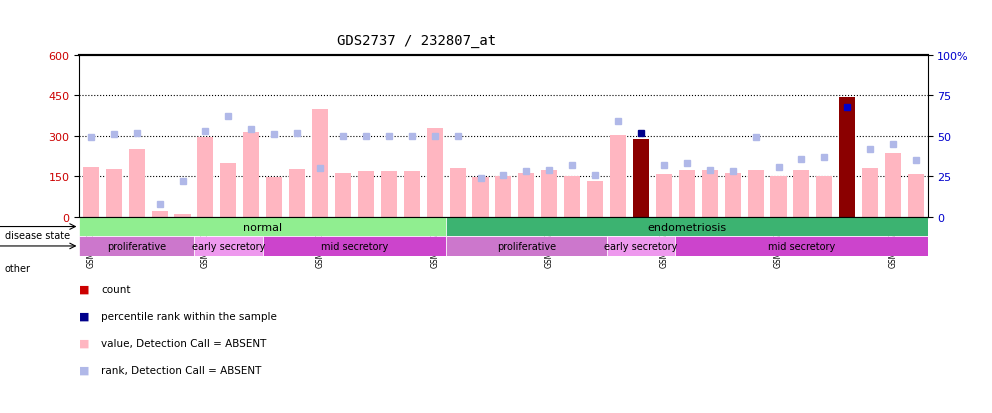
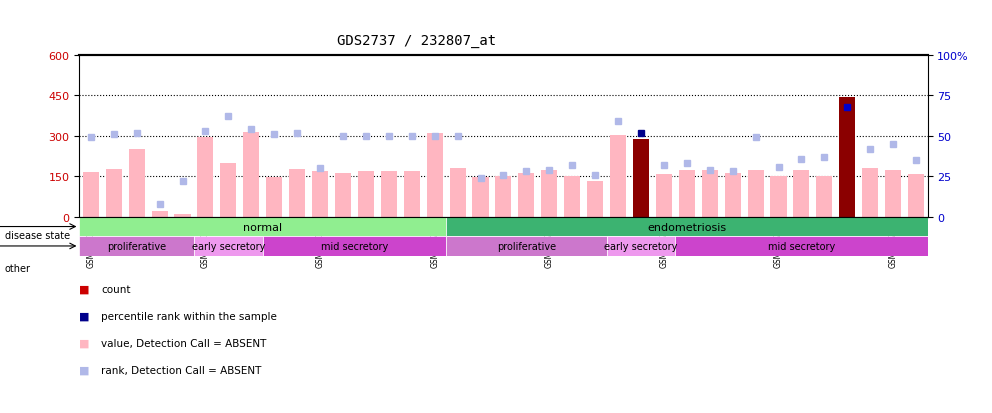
GSM150197: 185 -> 165
GSM150199: 400 -> 168
GSM150201: 330 -> 310
GSM150220: 235 -> 172
